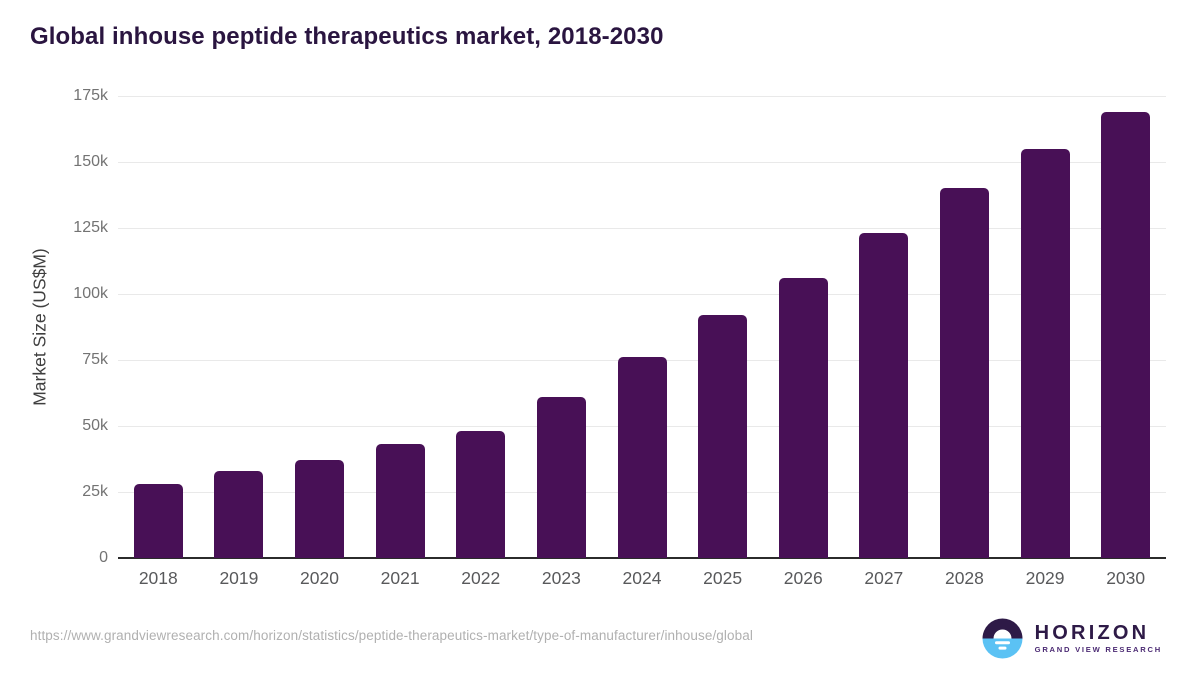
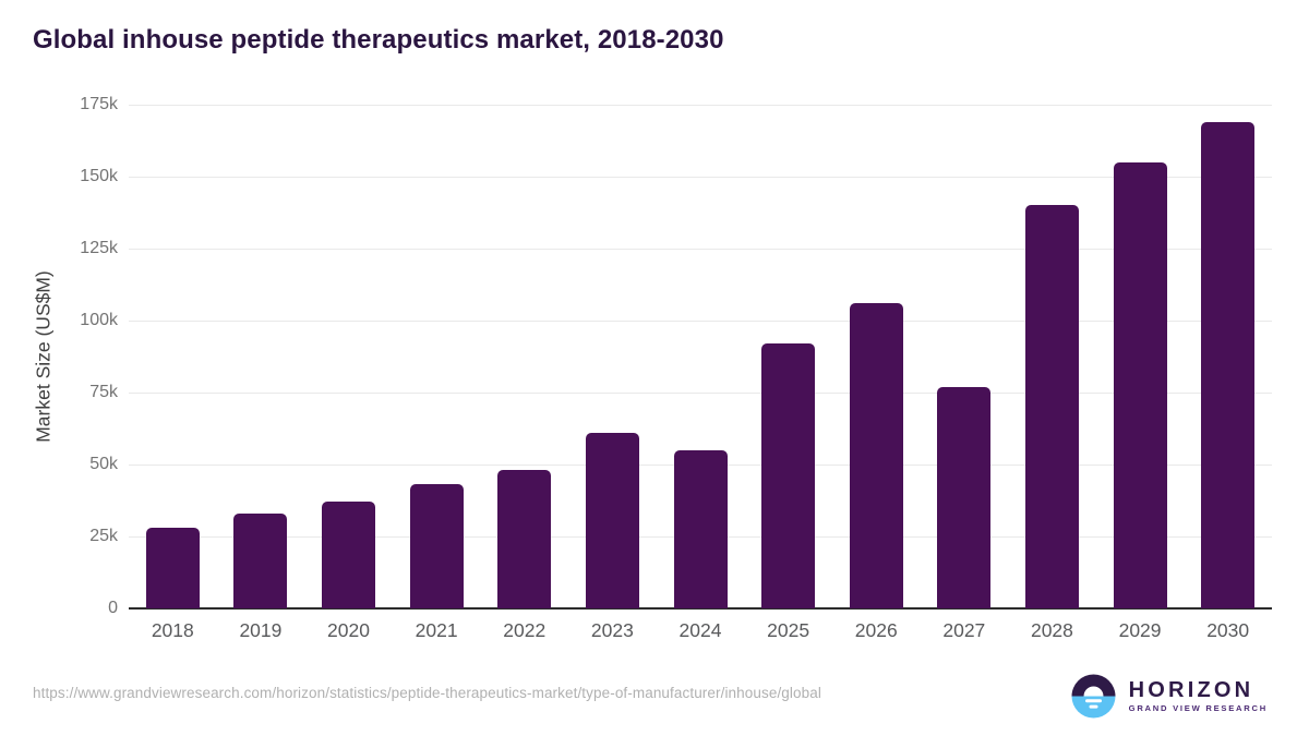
2024: 76k -> 55k
2027: 123k -> 77k
